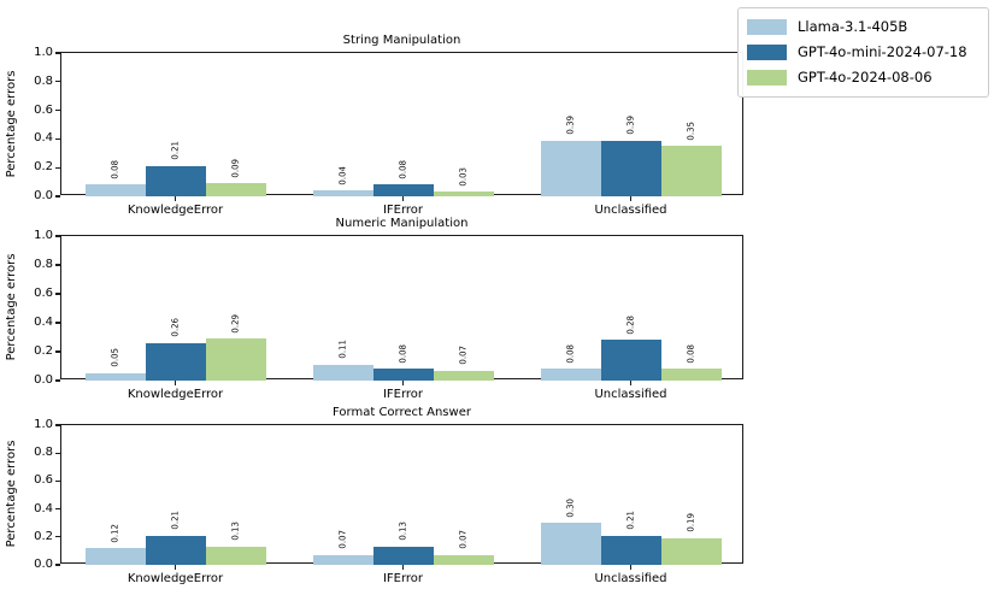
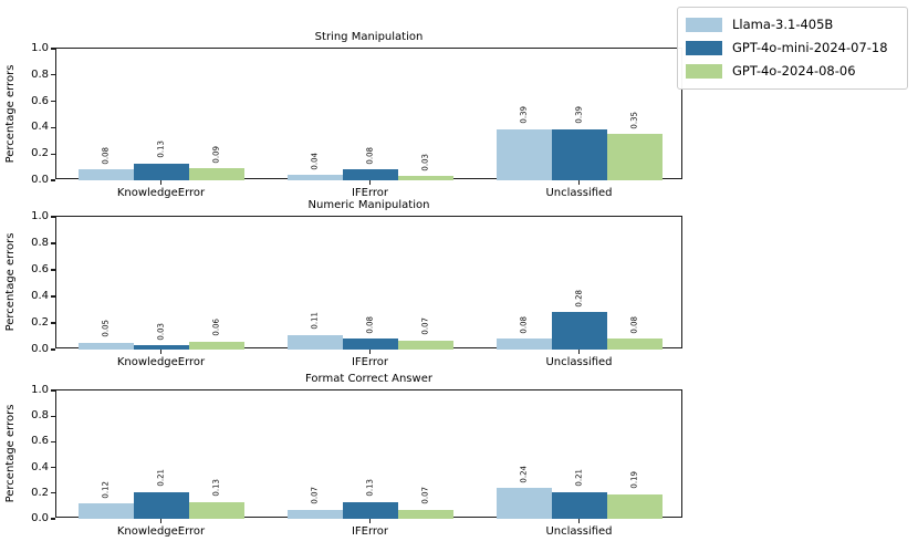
String Manipulation/GPT-4o-mini-2024-07-18/KnowledgeError: 0.21 -> 0.13
Numeric Manipulation/GPT-4o-mini-2024-07-18/KnowledgeError: 0.26 -> 0.03
Numeric Manipulation/GPT-4o-2024-08-06/KnowledgeError: 0.29 -> 0.06
Format Correct Answer/Llama-3.1-405B/Unclassified: 0.30 -> 0.24
